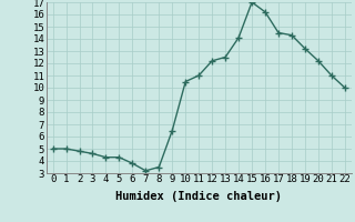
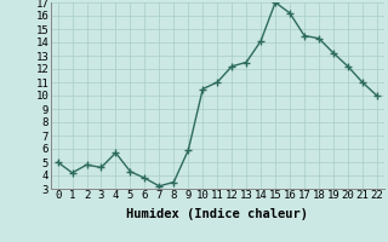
1: 5.0 -> 4.2
4: 4.3 -> 5.7
9: 6.5 -> 5.9
